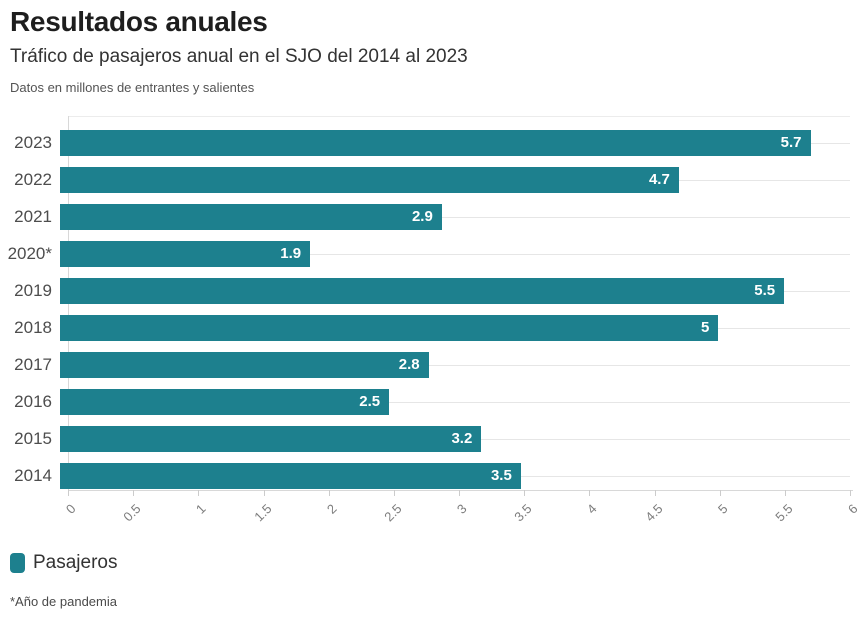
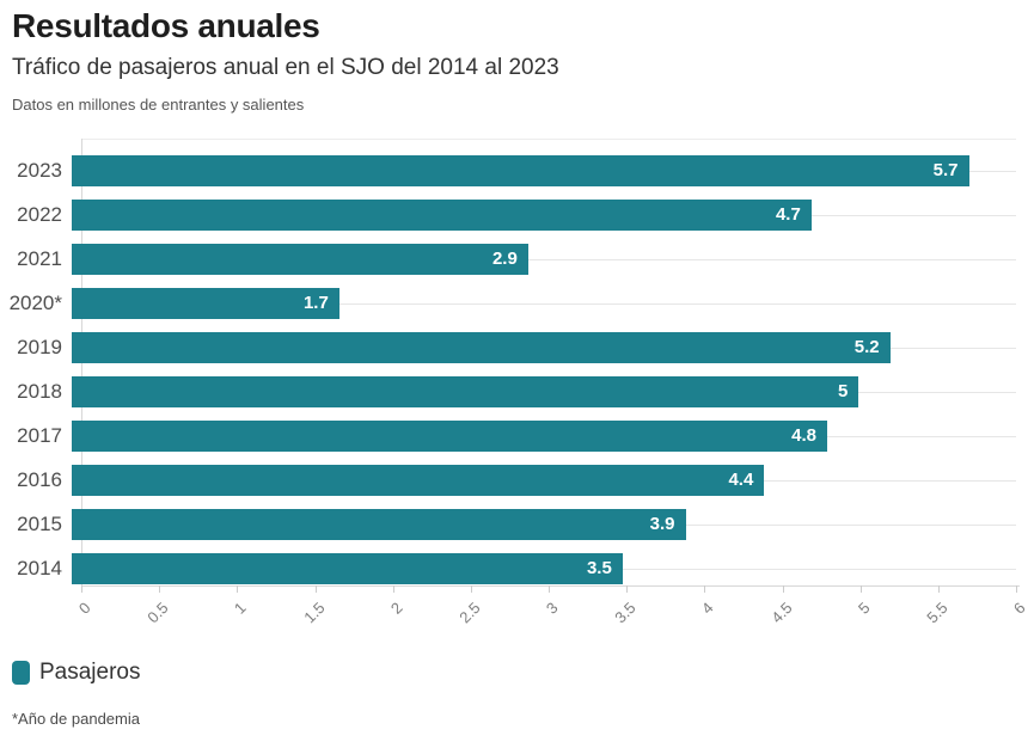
2020*: 1.9 -> 1.7
2019: 5.5 -> 5.2
2017: 2.8 -> 4.8
2016: 2.5 -> 4.4
2015: 3.2 -> 3.9
